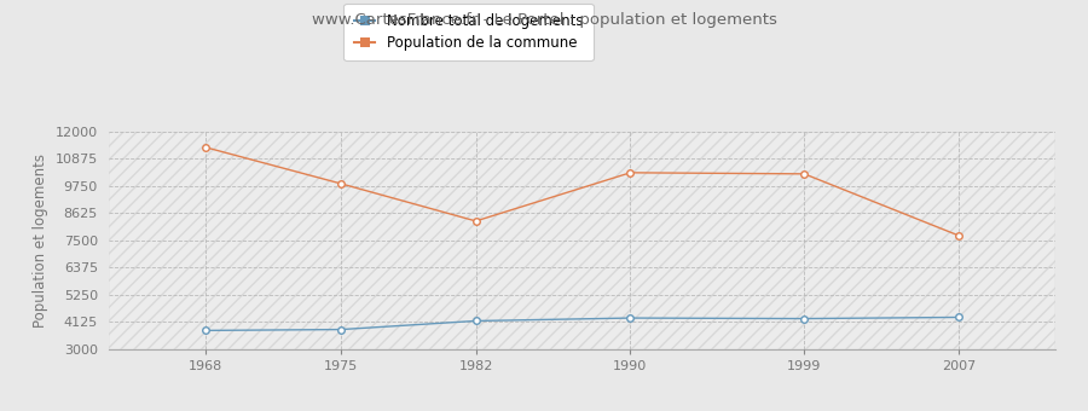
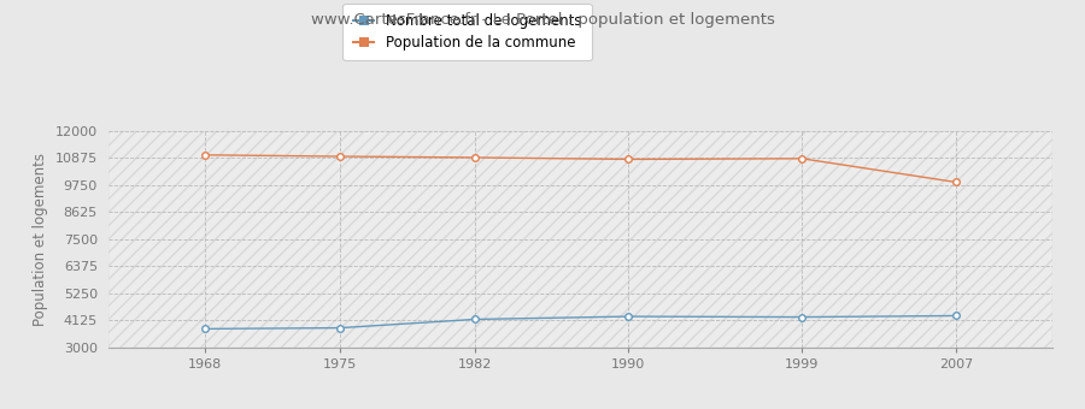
Population de la commune/1968: 11350 -> 11000
Population de la commune/1975: 9850 -> 10940
Population de la commune/1982: 8300 -> 10900
Population de la commune/1990: 10300 -> 10820
Population de la commune/1999: 10250 -> 10850
Population de la commune/2007: 7700 -> 9870
